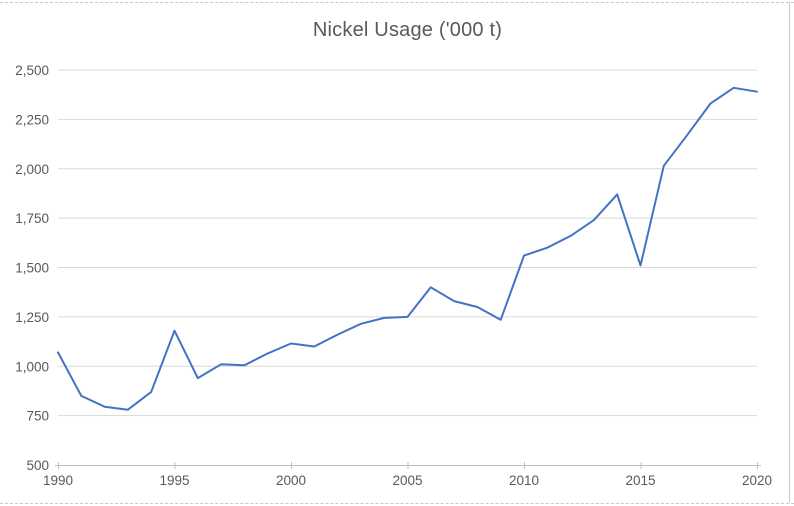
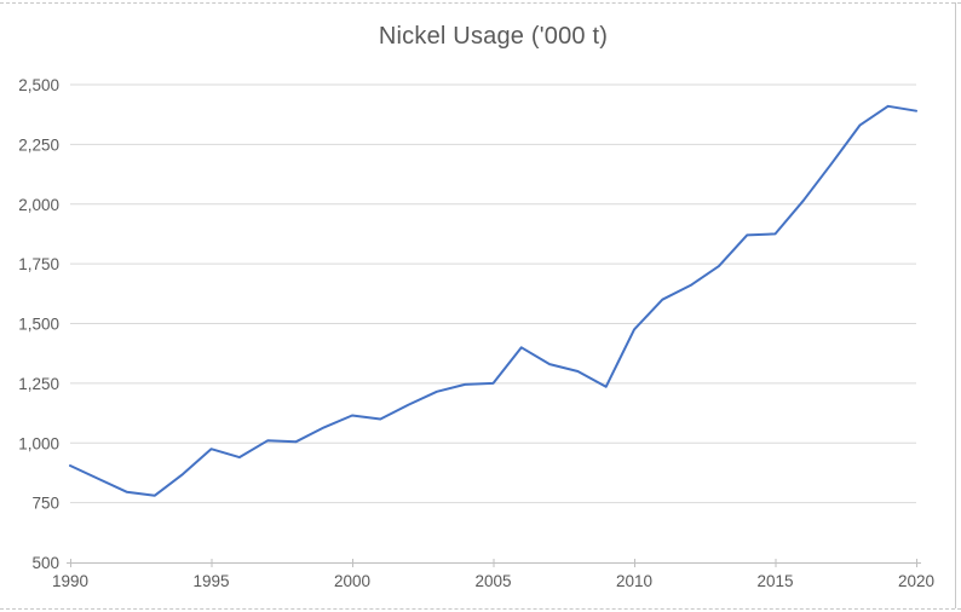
1990: 1070 -> 900
1995: 1180 -> 980
2010: 1560 -> 1480
2015: 1510 -> 1880
